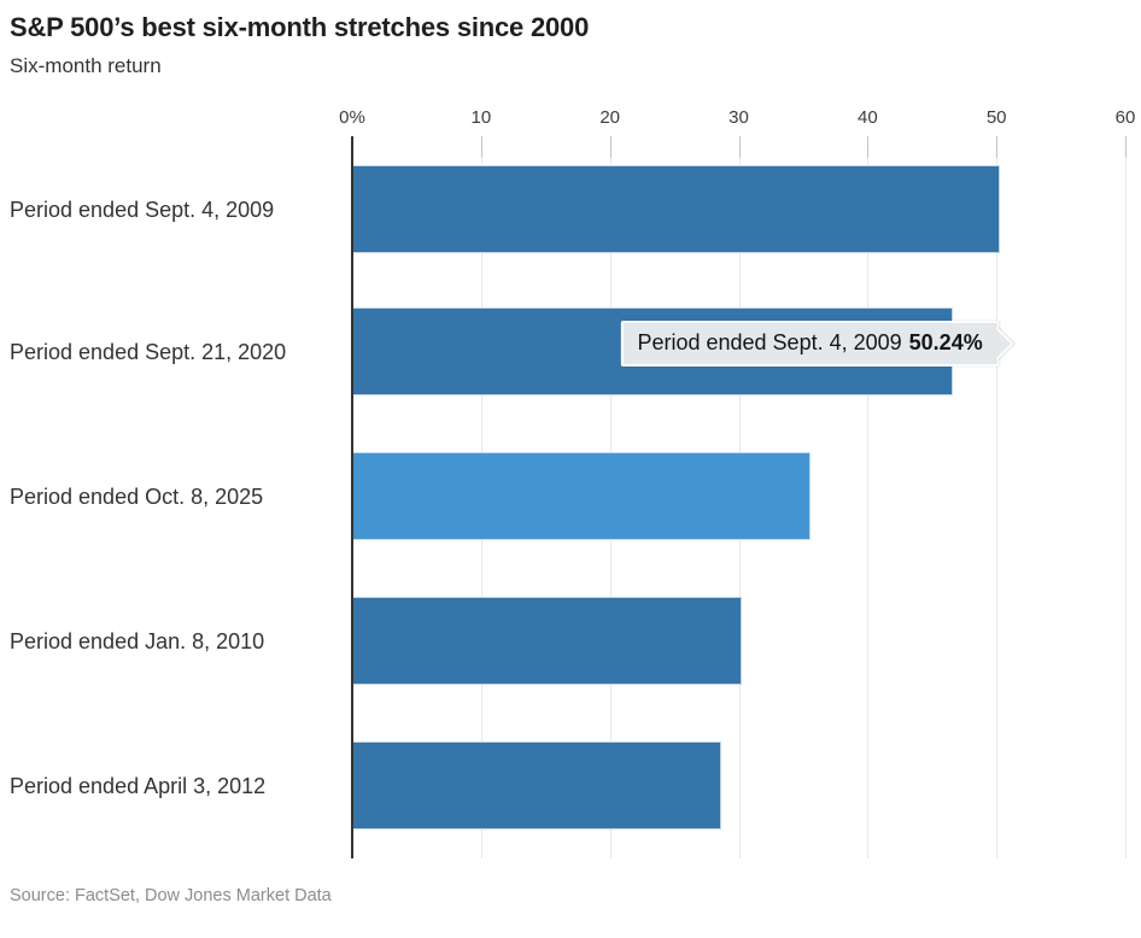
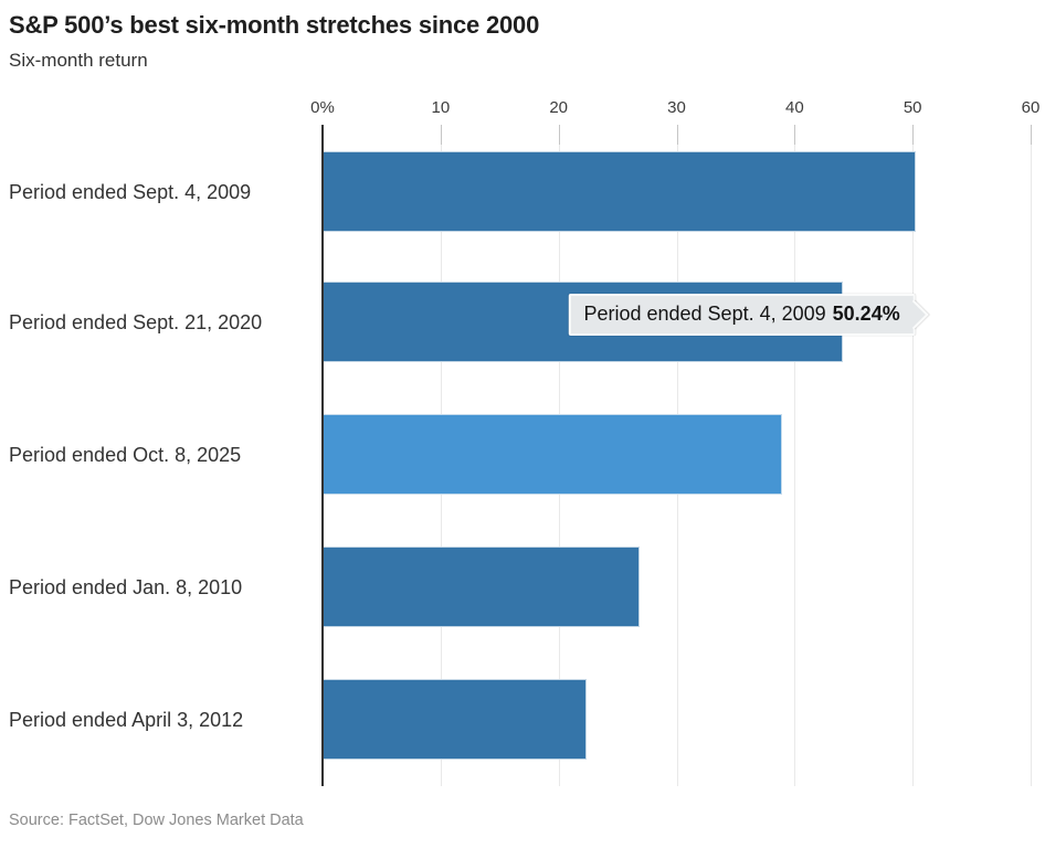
Period ended Sept. 21, 2020: 46.6 -> 44.1
Period ended Oct. 8, 2025: 35.6 -> 38.9
Period ended Jan. 8, 2010: 30.2 -> 26.9
Period ended April 3, 2012: 28.6 -> 22.4
